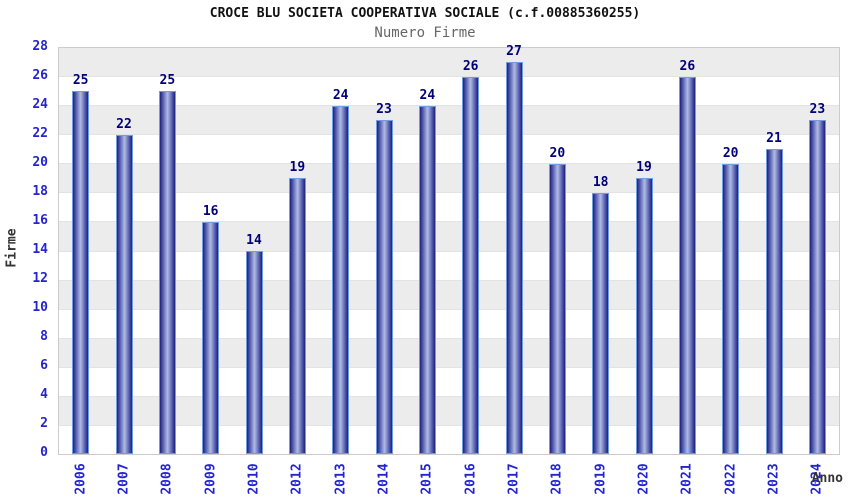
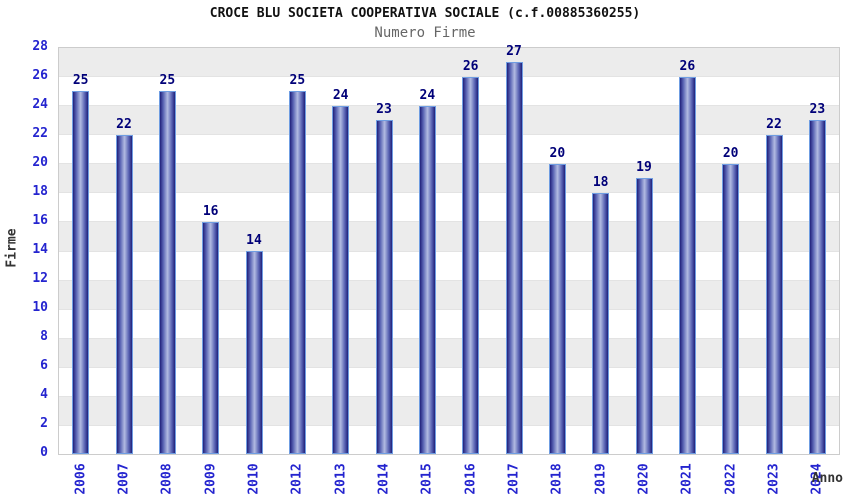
2012: 19 -> 25
2023: 21 -> 22
